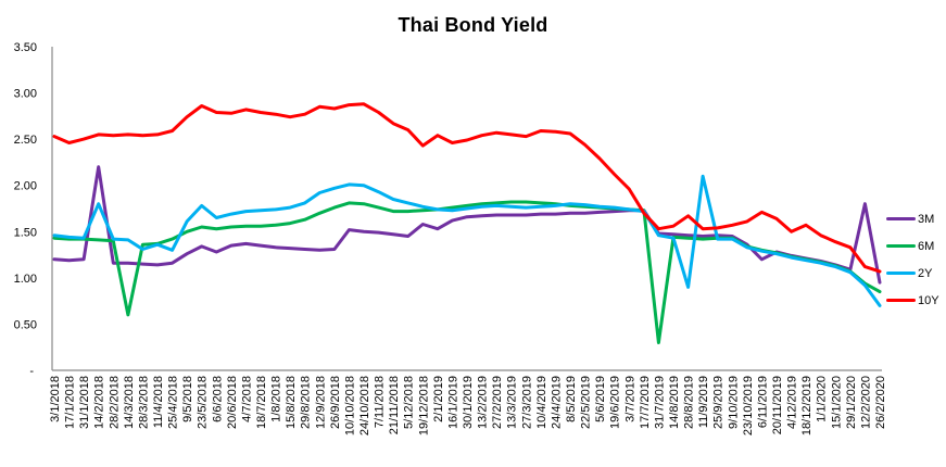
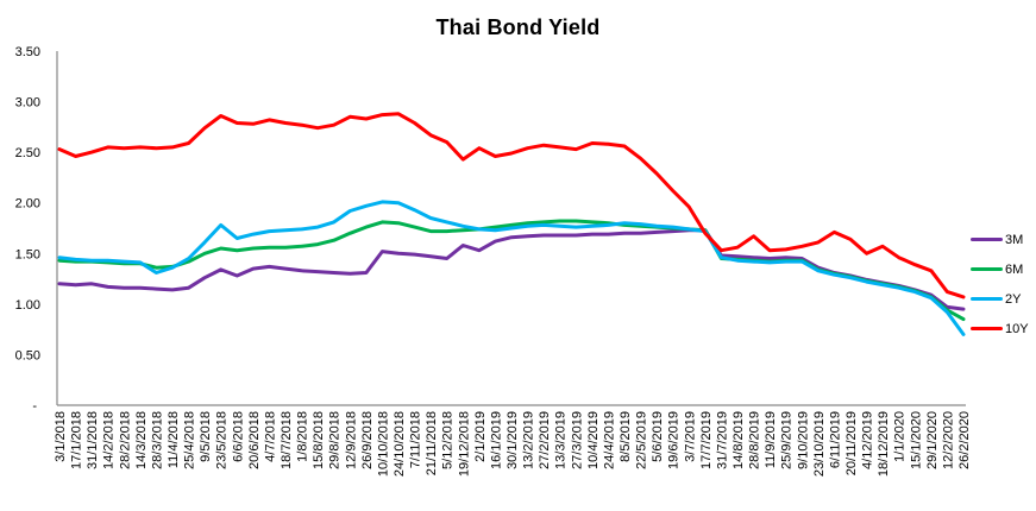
3M/14/2/2018: 2.2 -> 1.2
2Y/14/2/2018: 1.8 -> 1.4
6M/14/3/2018: 0.6 -> 1.4
2Y/25/4/2018: 1.3 -> 1.4
6M/31/7/2019: 0.3 -> 1.4
2Y/28/8/2019: 0.9 -> 1.4
2Y/11/9/2019: 2.1 -> 1.4
3M/6/11/2019: 1.2 -> 1.3
3M/12/2/2020: 1.8 -> 1.0
